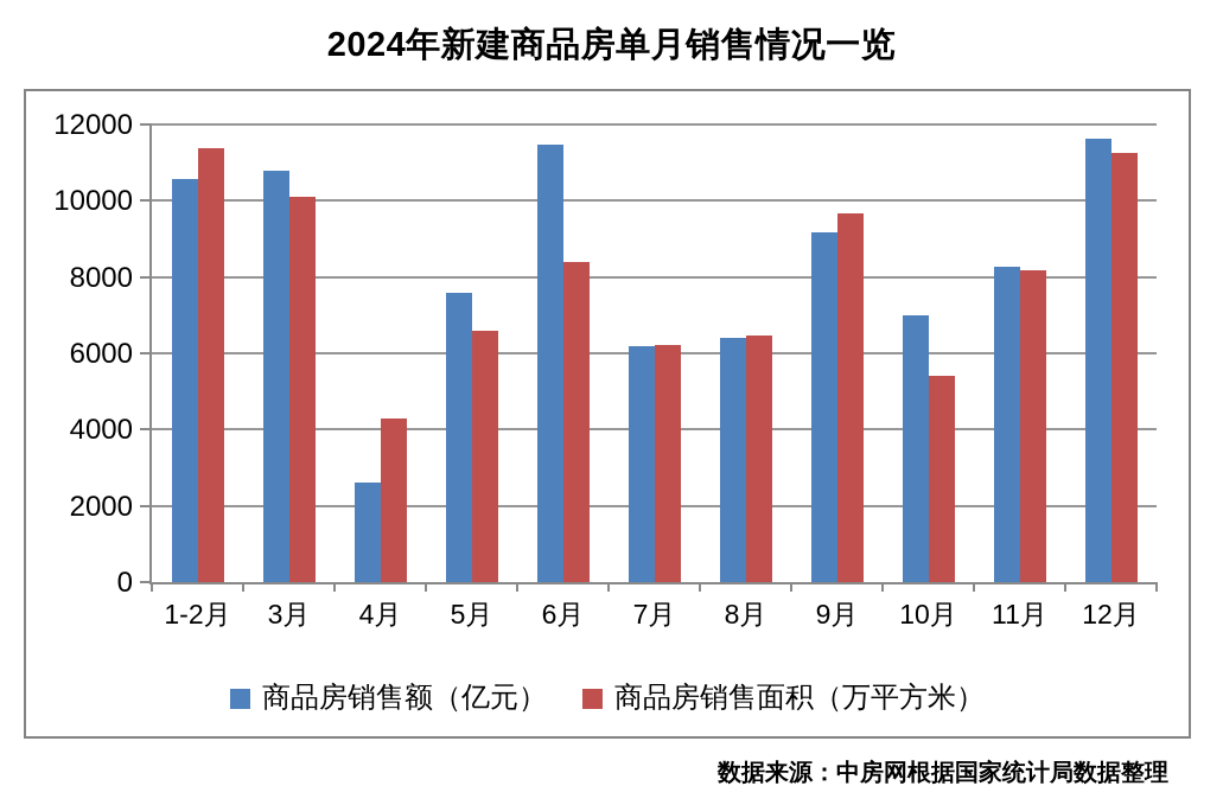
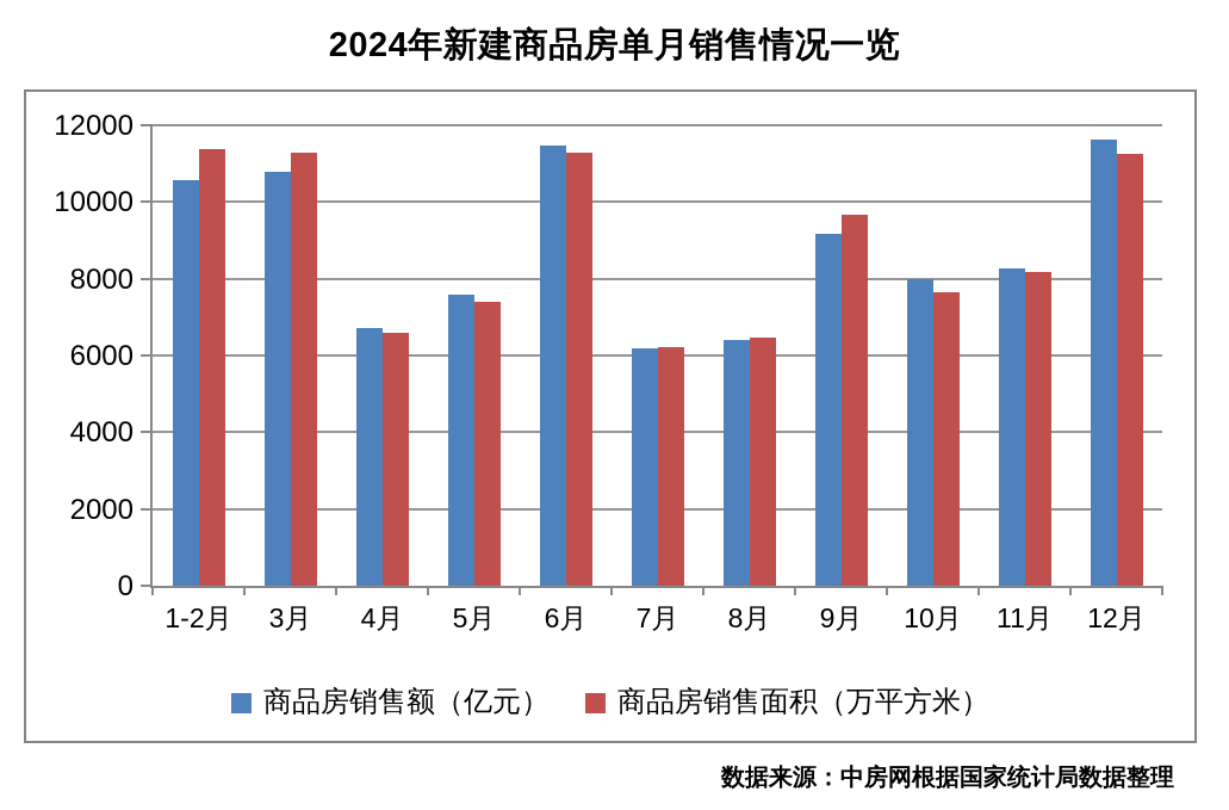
商品房销售面积（万平方米）/3月: 10100 -> 11300
商品房销售额（亿元）/4月: 2600 -> 6700
商品房销售面积（万平方米）/4月: 4300 -> 6600
商品房销售面积（万平方米）/5月: 6600 -> 7400
商品房销售面积（万平方米）/6月: 8400 -> 11300
商品房销售额（亿元）/10月: 7000 -> 8000
商品房销售面积（万平方米）/10月: 5400 -> 7600
